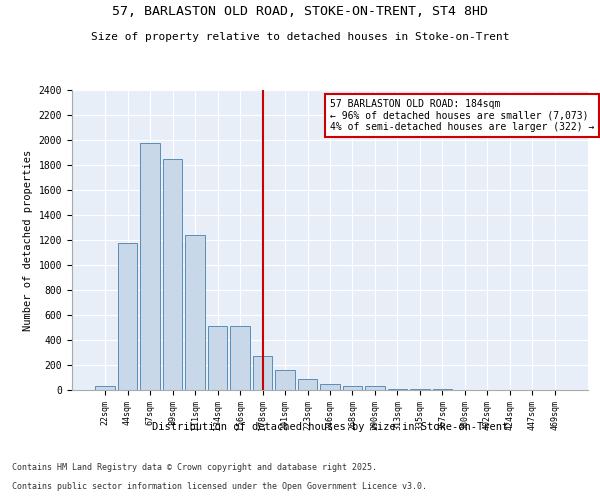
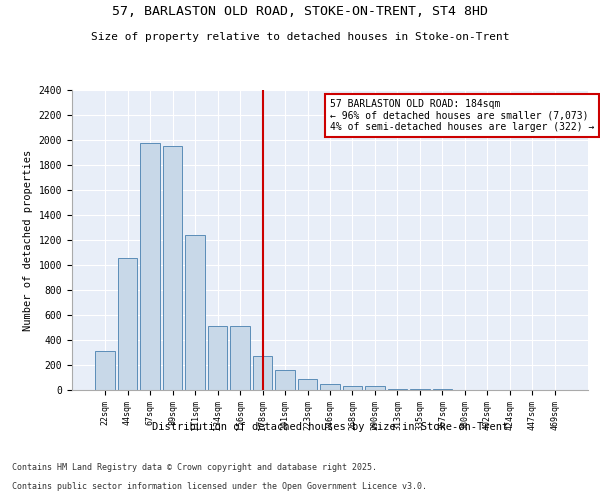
22sqm: 30 -> 310
44sqm: 1180 -> 1060
89sqm: 1850 -> 1950
